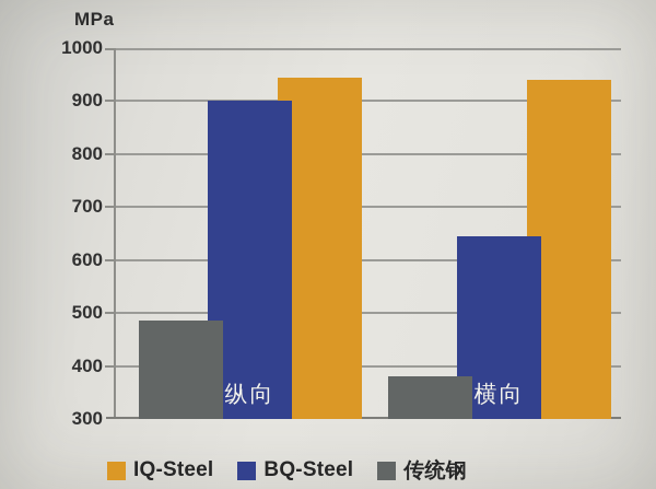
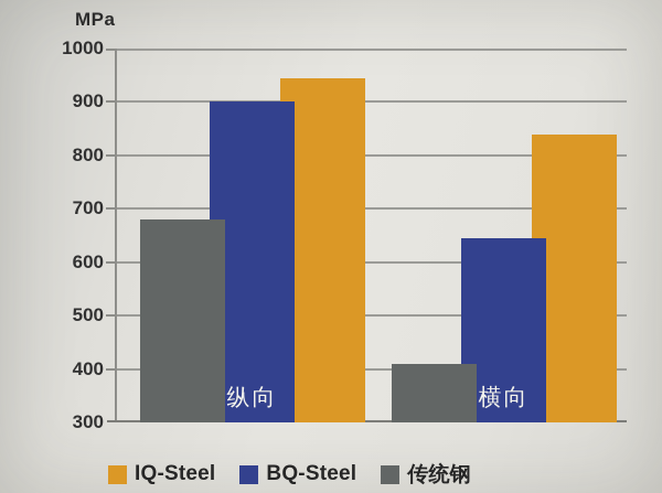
传统钢/纵向: 480 -> 680
IQ-Steel/横向: 940 -> 840
传统钢/横向: 380 -> 410
